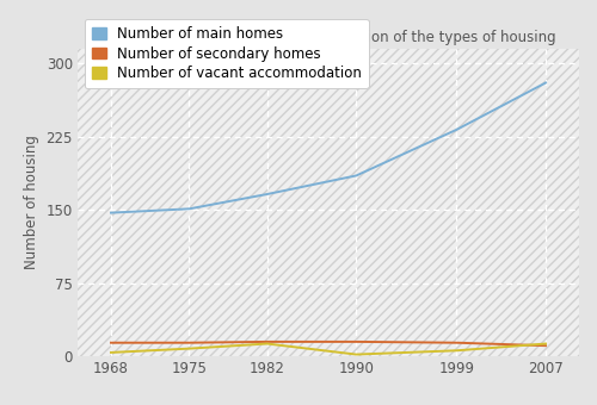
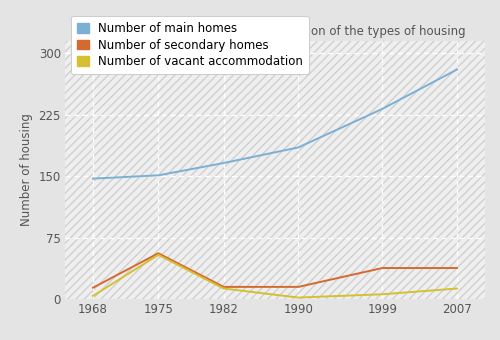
Number of secondary homes/1975: 14 -> 56
Number of vacant accommodation/1975: 8 -> 54
Number of secondary homes/1999: 14 -> 38
Number of secondary homes/2007: 11 -> 38
